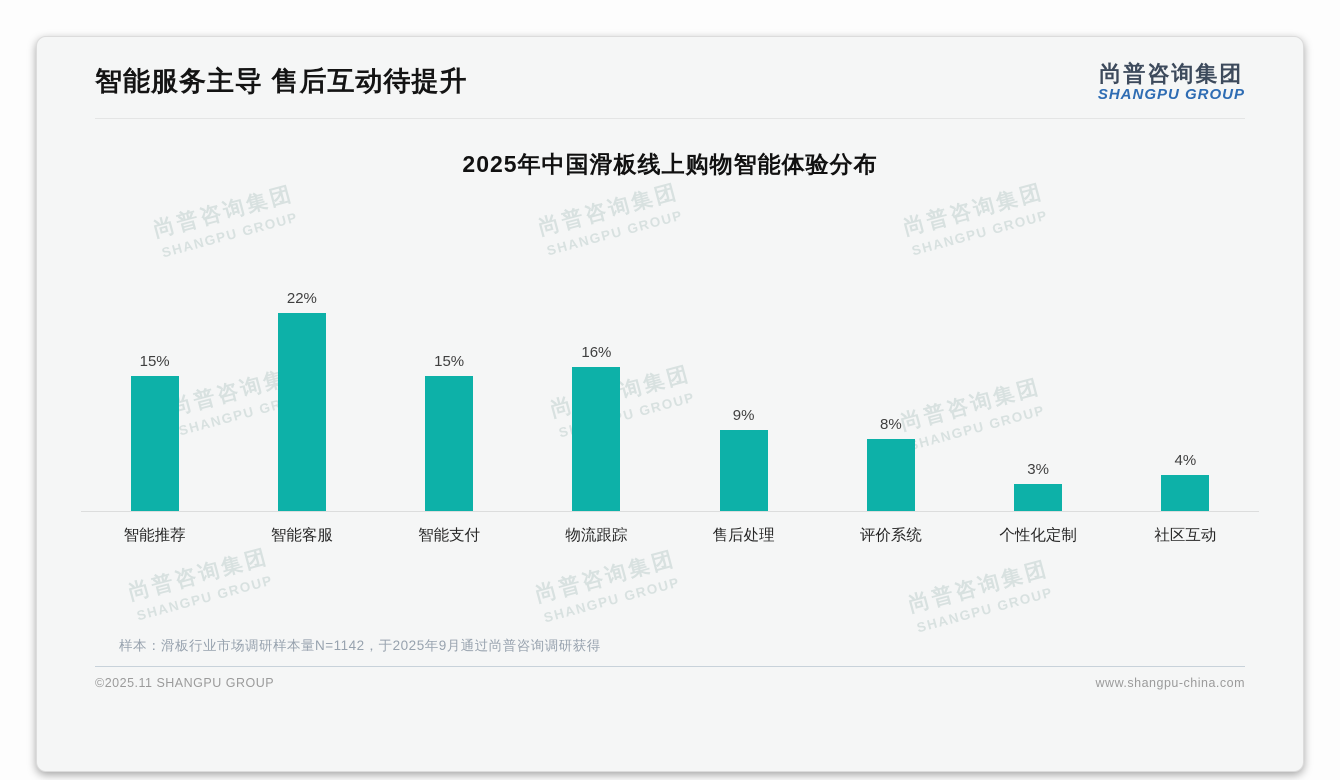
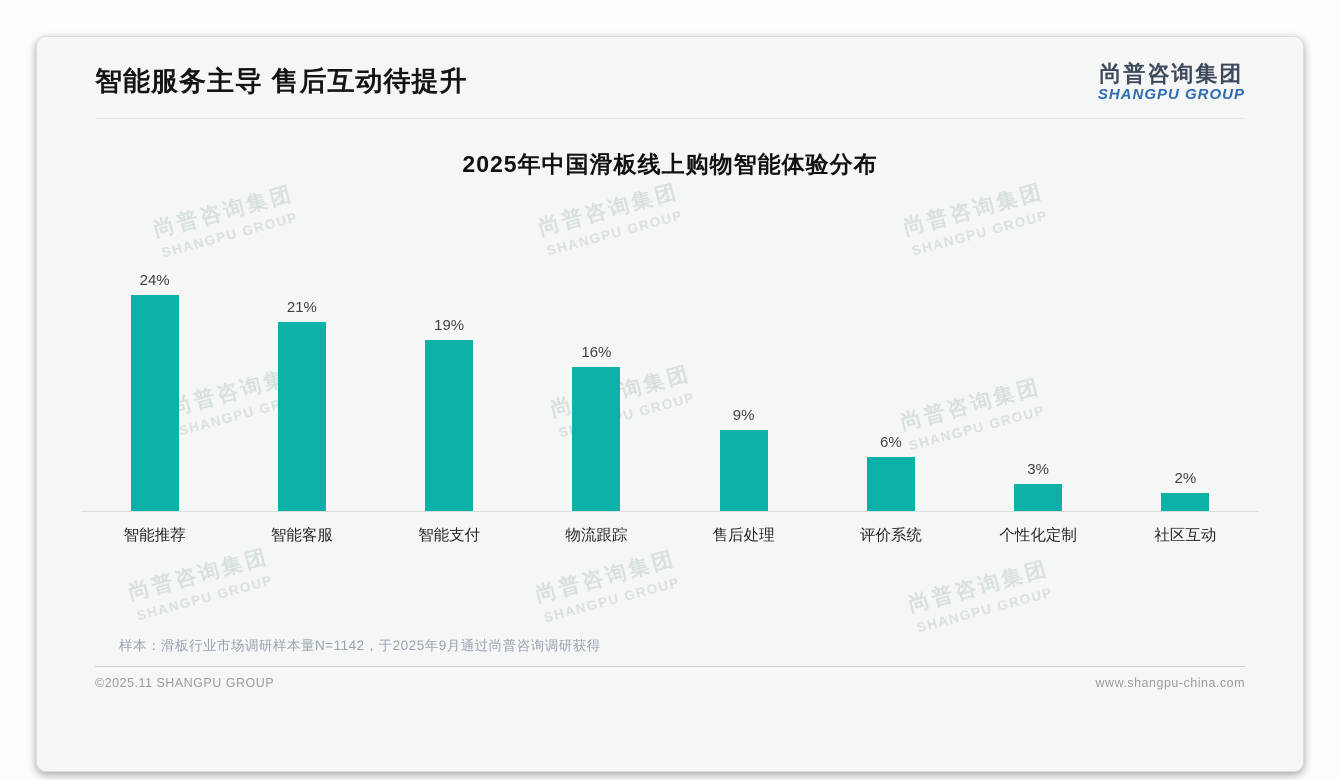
智能推荐: 15% -> 24%
智能客服: 22% -> 21%
智能支付: 15% -> 19%
评价系统: 8% -> 6%
社区互动: 4% -> 2%
